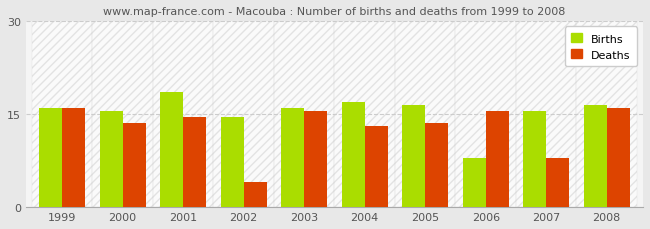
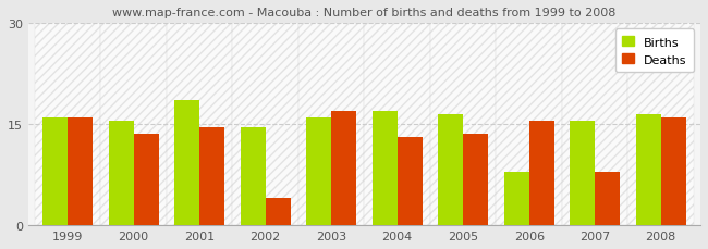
Deaths/2003: 15.5 -> 17.0
